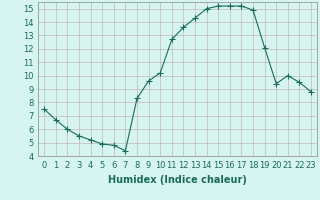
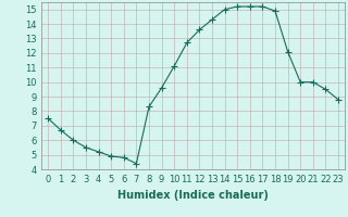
10: 10.2 -> 11.1
20: 9.4 -> 10.0
